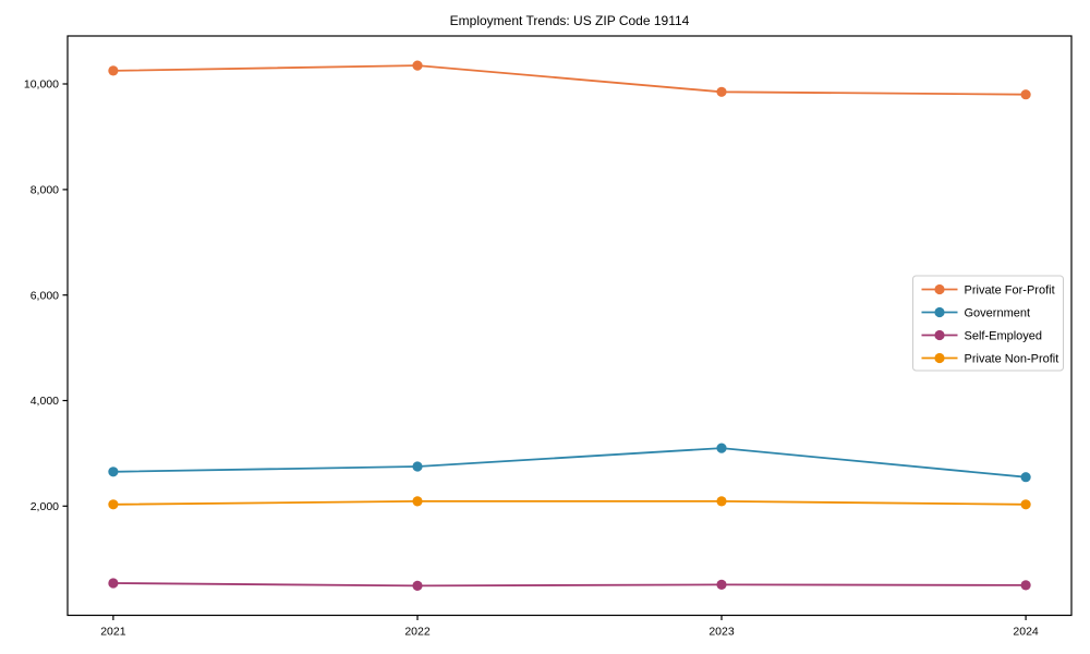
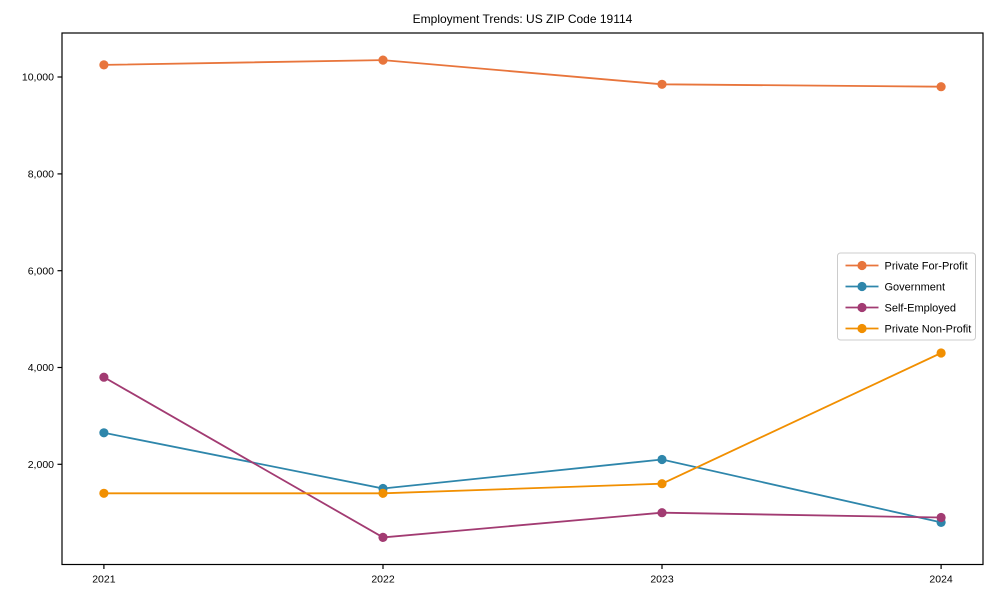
Self-Employed/2021: 500 -> 3800
Private Non-Profit/2021: 2000 -> 1400
Government/2022: 2800 -> 1500
Private Non-Profit/2022: 2100 -> 1400
Government/2023: 3100 -> 2100
Self-Employed/2023: 500 -> 1000
Private Non-Profit/2023: 2100 -> 1600
Government/2024: 2600 -> 800
Self-Employed/2024: 500 -> 900
Private Non-Profit/2024: 2000 -> 4300
